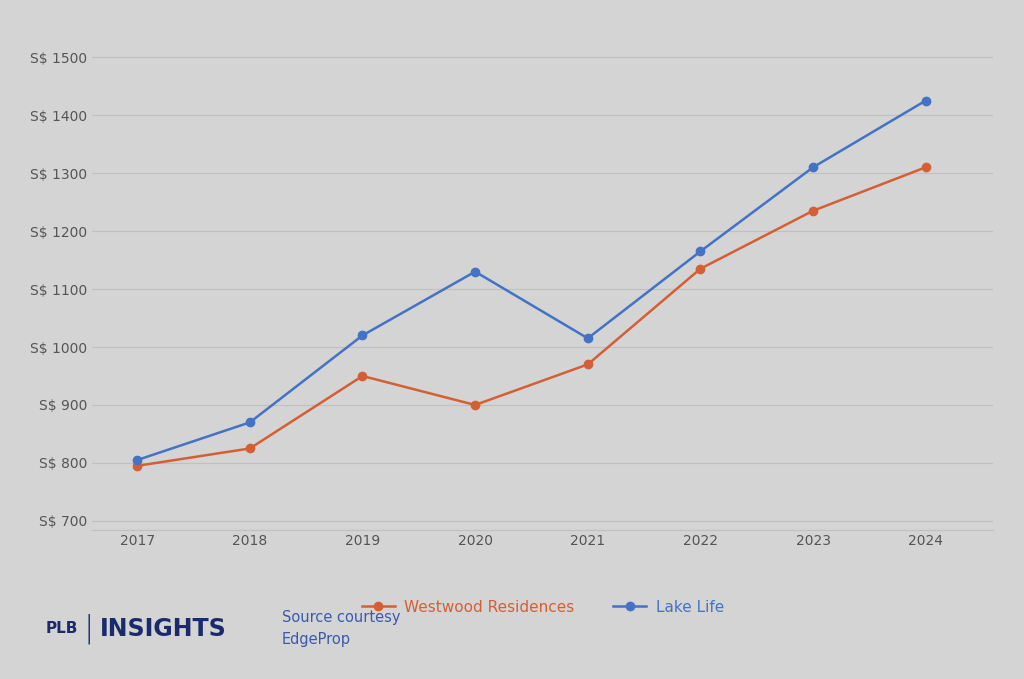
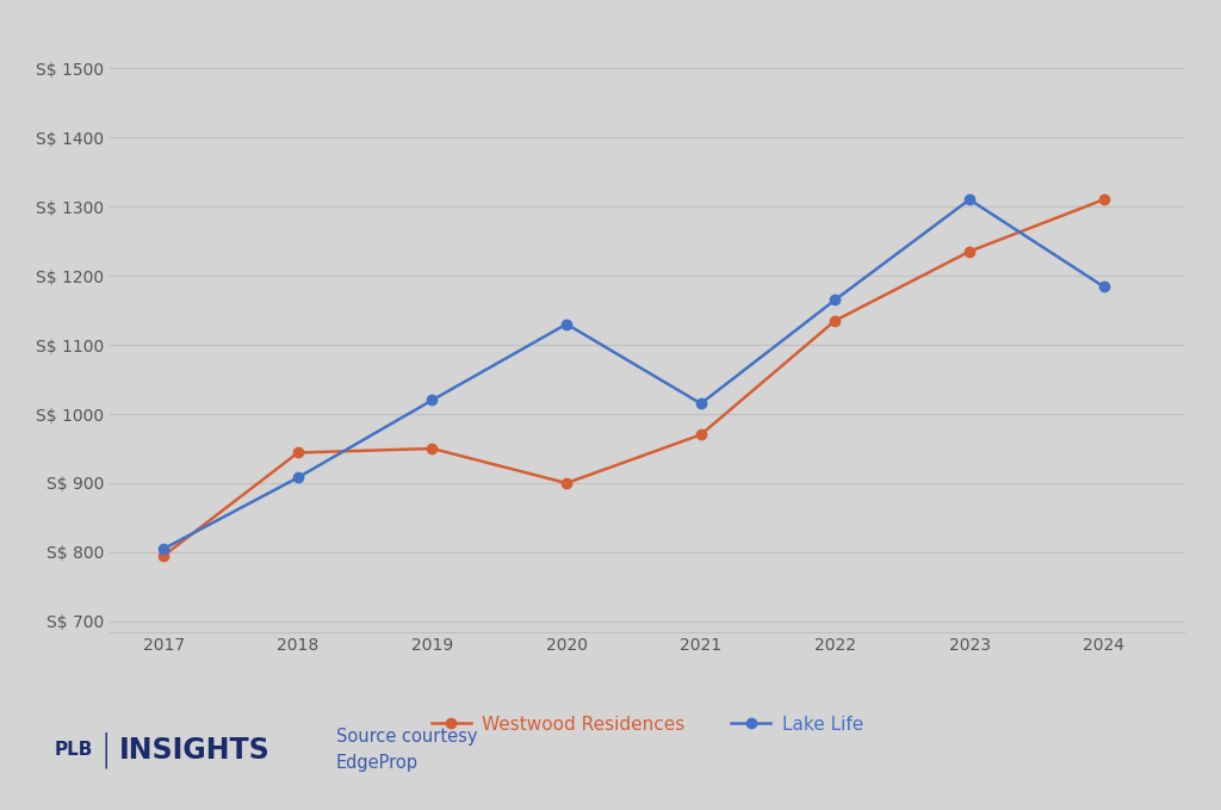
Westwood Residences/2018: S$ 825 -> S$ 944
Lake Life/2018: S$ 870 -> S$ 908
Lake Life/2024: S$ 1425 -> S$ 1184
